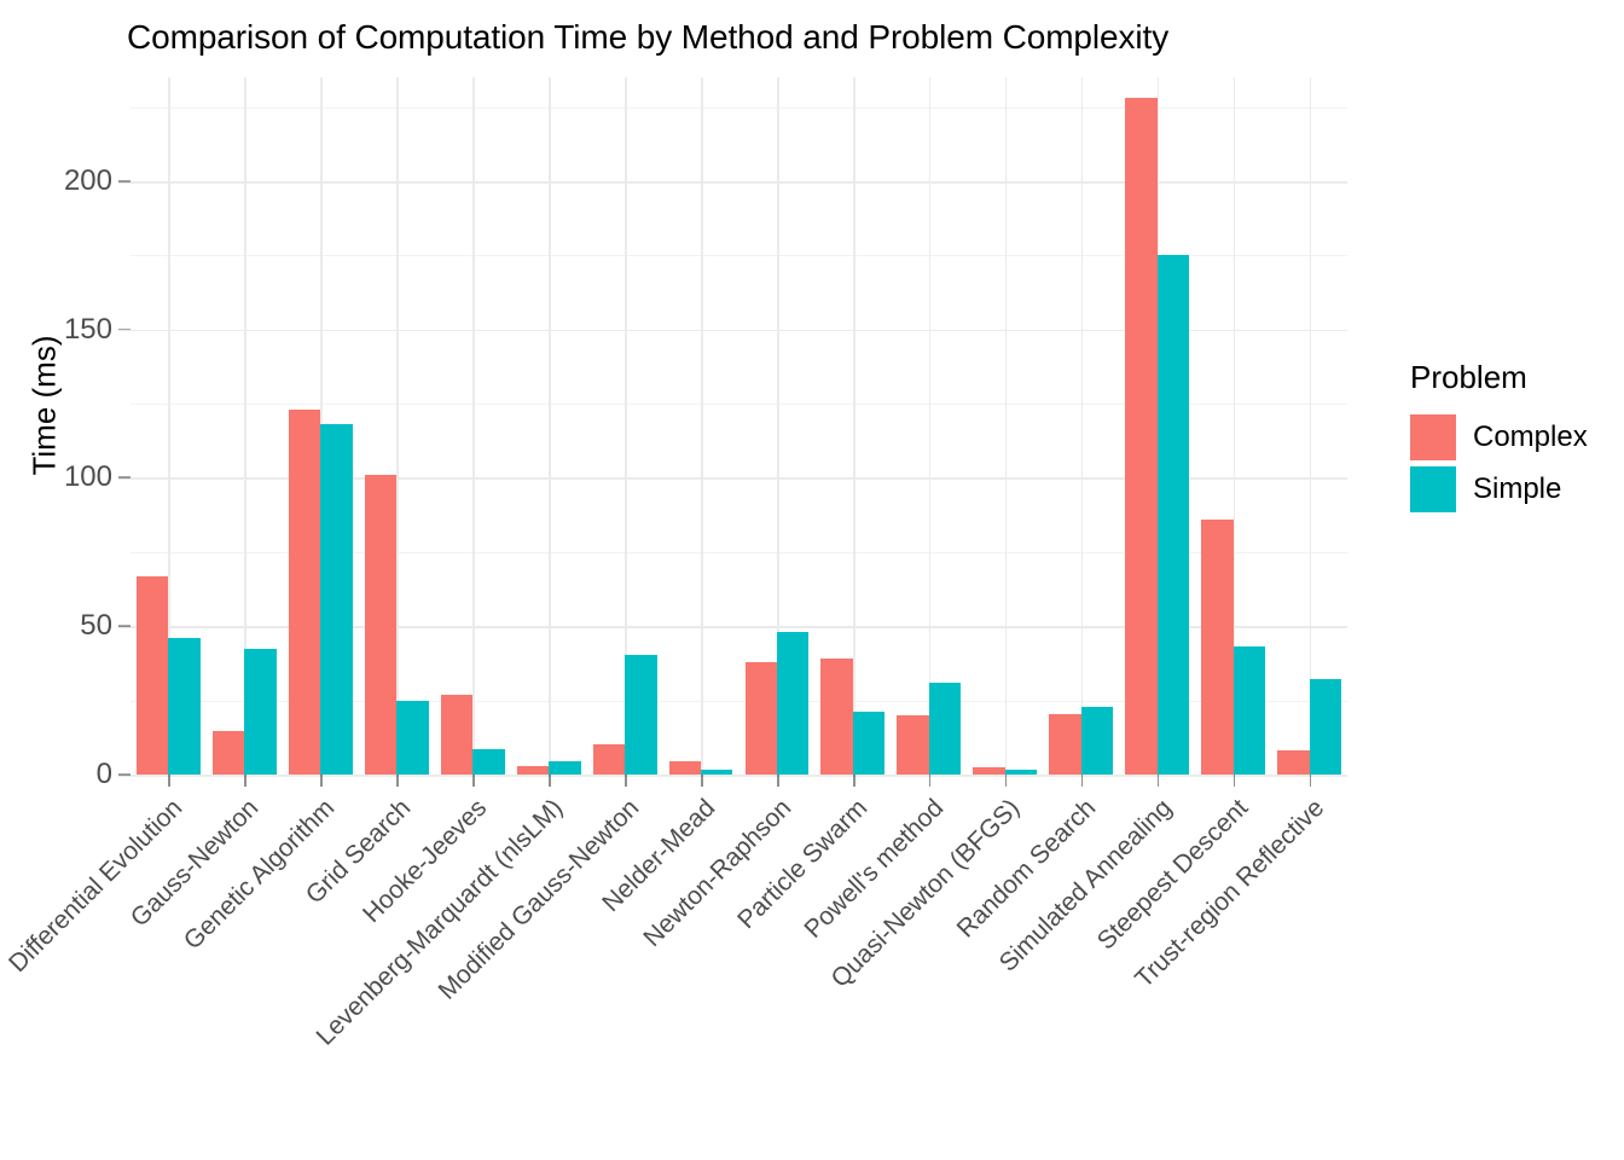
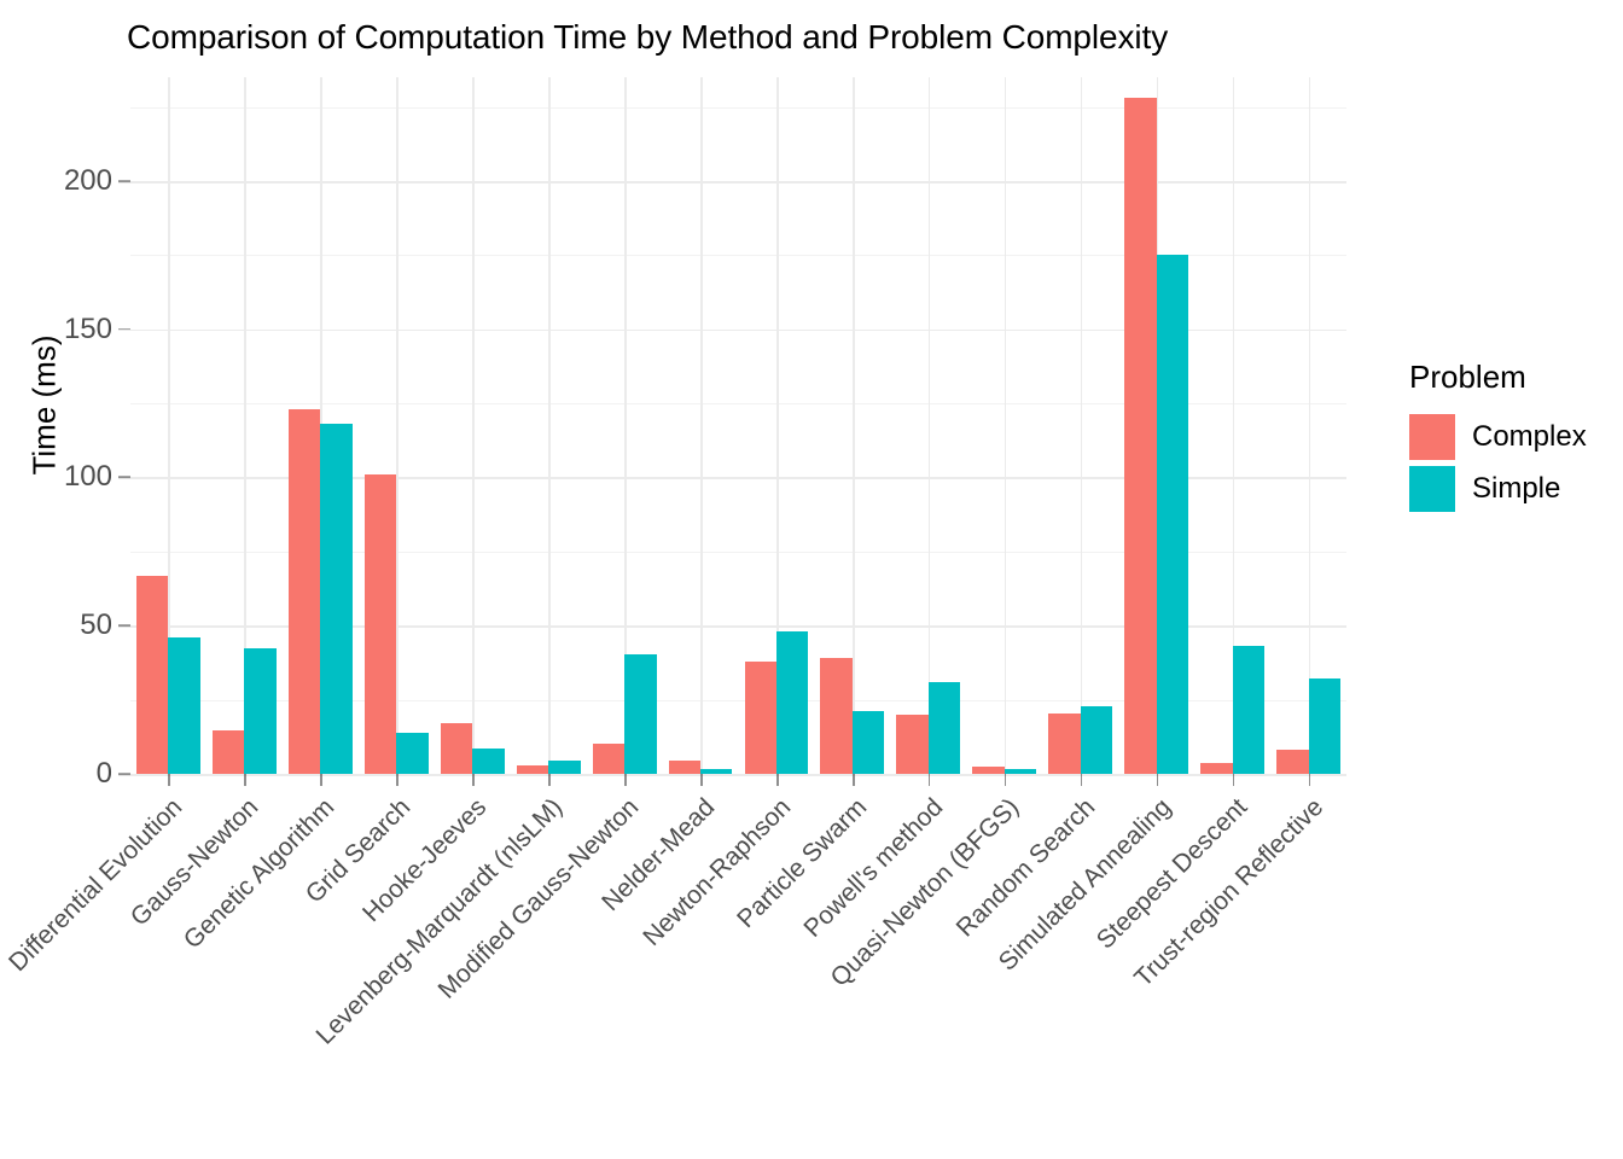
Simple/Grid Search: 25 -> 14
Complex/Hooke-Jeeves: 27 -> 17
Complex/Steepest Descent: 86 -> 4
